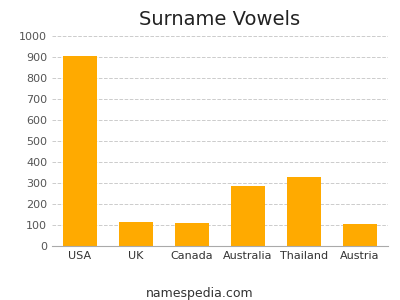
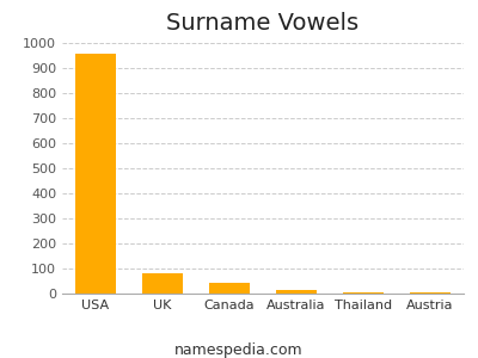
USA: 905 -> 955
UK: 115 -> 83
Canada: 110 -> 45
Australia: 285 -> 12
Thailand: 330 -> 4
Austria: 105 -> 3
